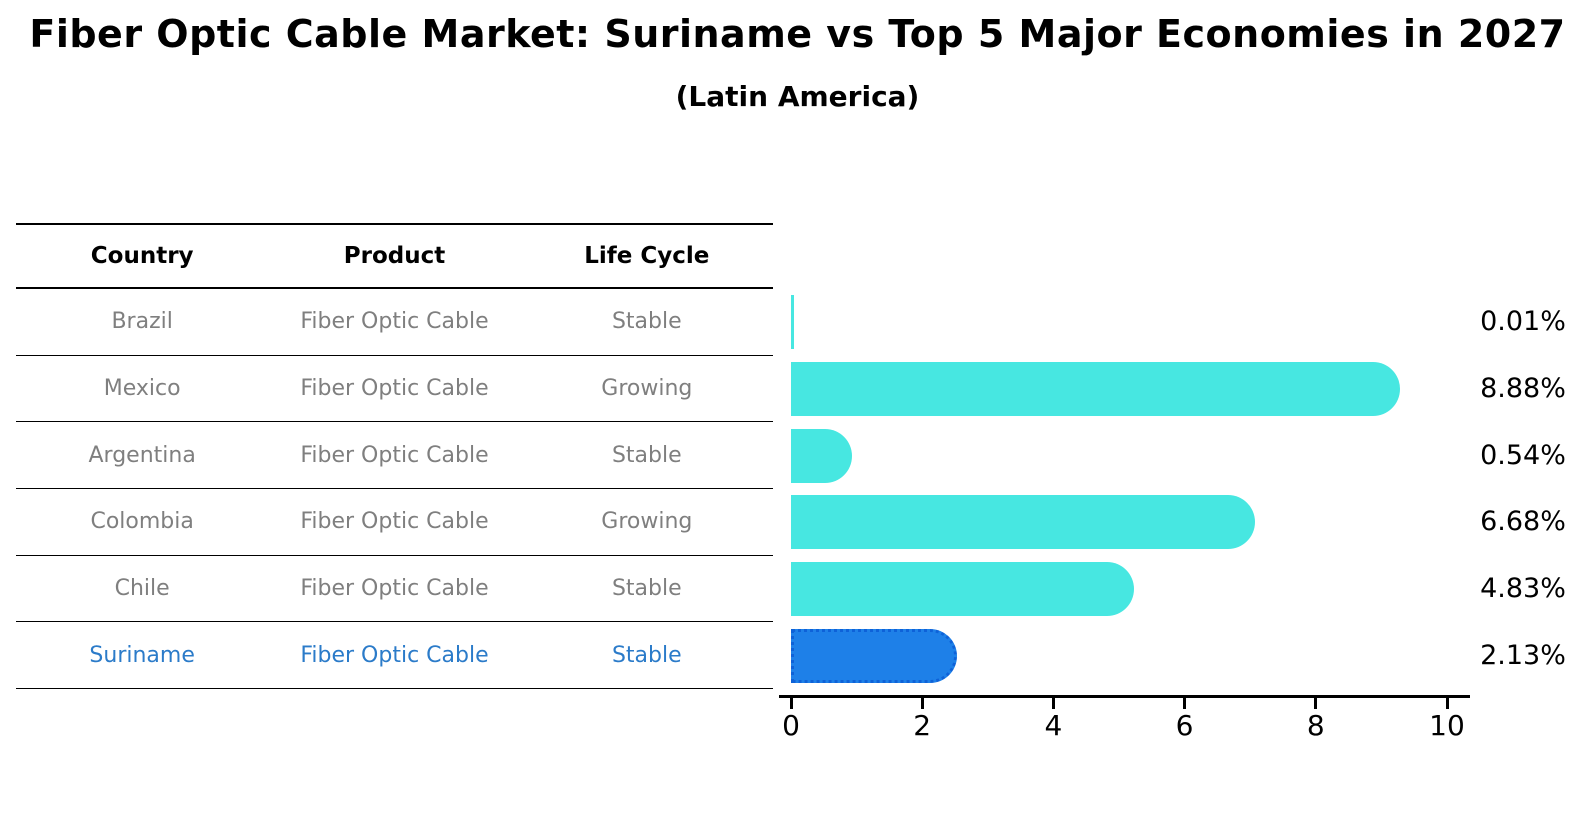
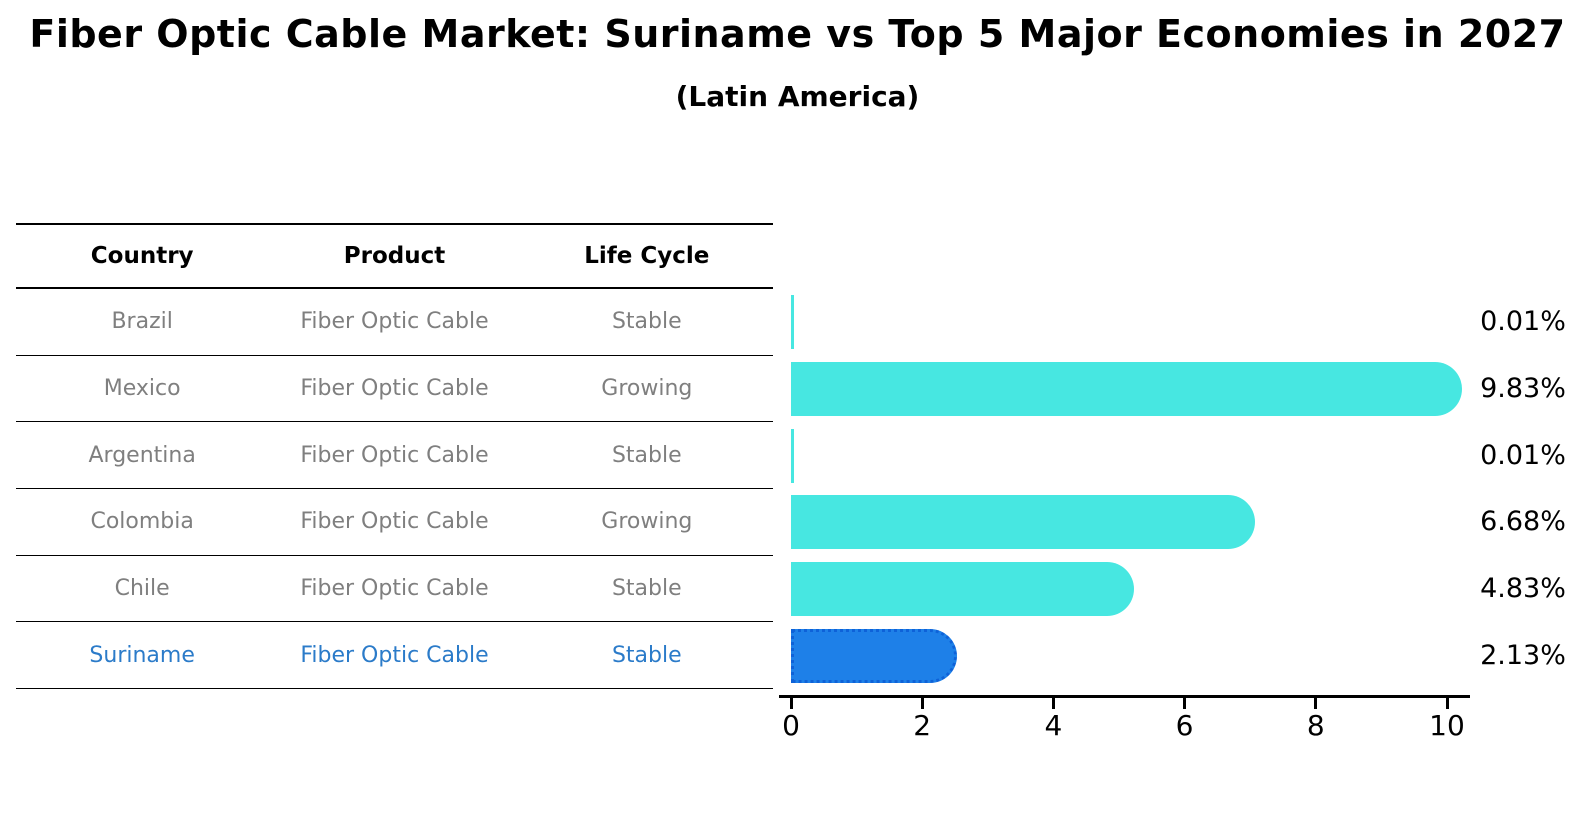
Mexico: 8.88% -> 9.83%
Argentina: 0.54% -> 0.01%
